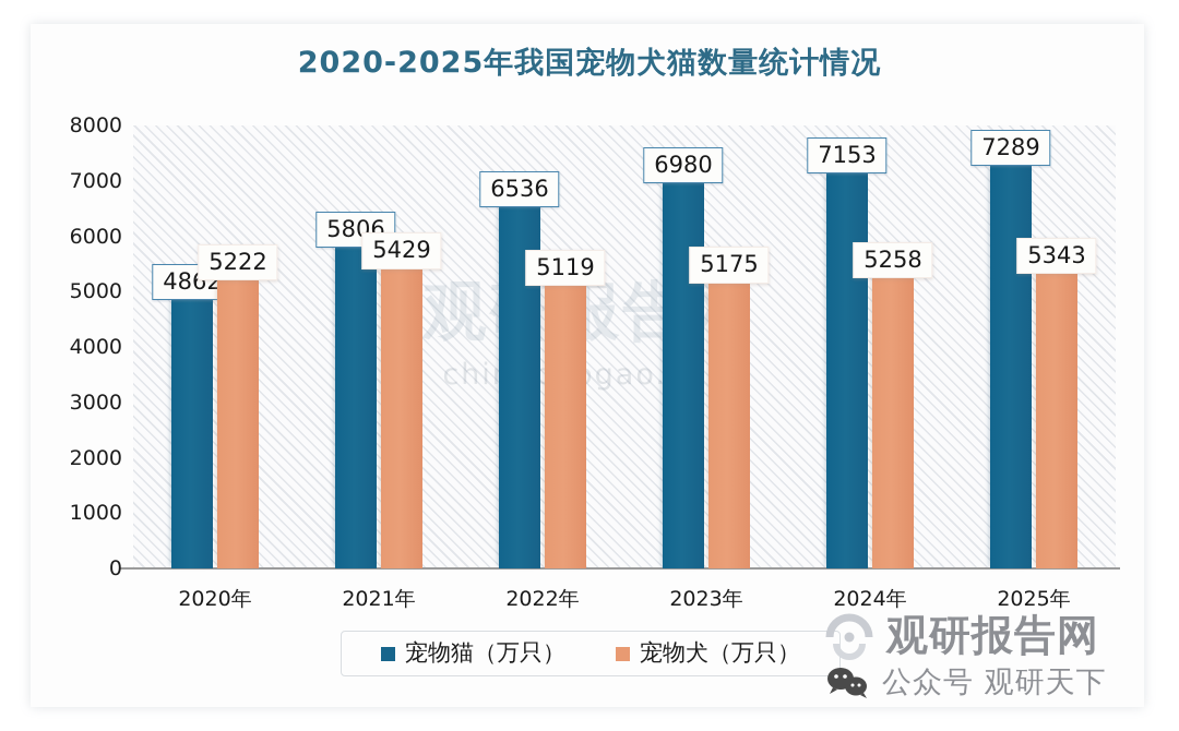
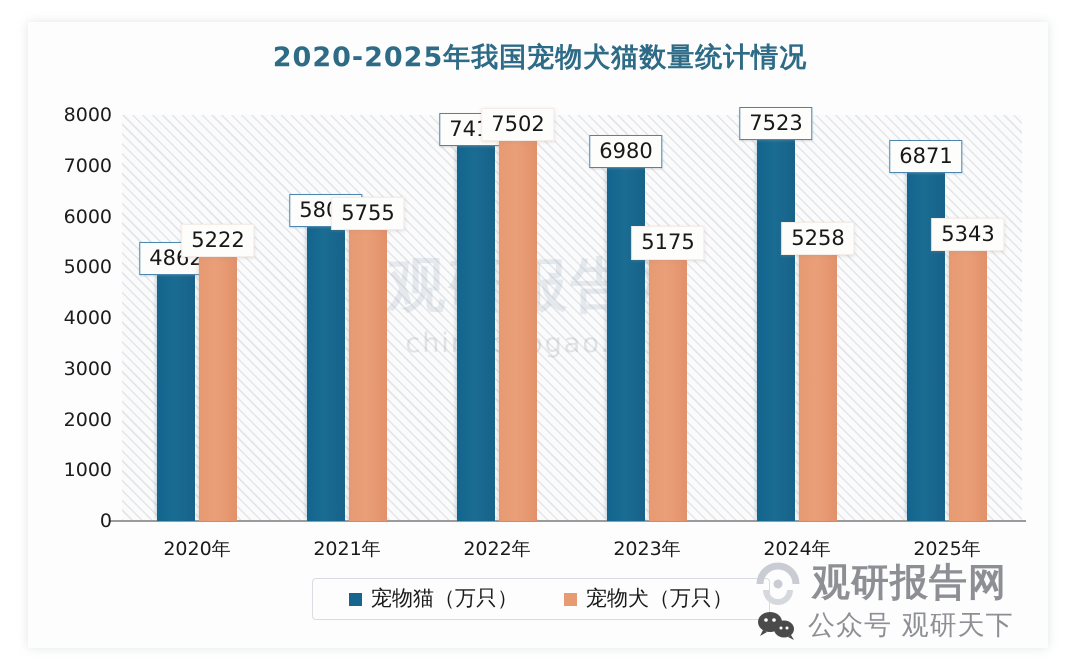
宠物犬（万只）/2021年: 5429 -> 5755
宠物猫（万只）/2022年: 6536 -> 7411
宠物犬（万只）/2022年: 5119 -> 7502
宠物猫（万只）/2024年: 7153 -> 7523
宠物猫（万只）/2025年: 7289 -> 6871
